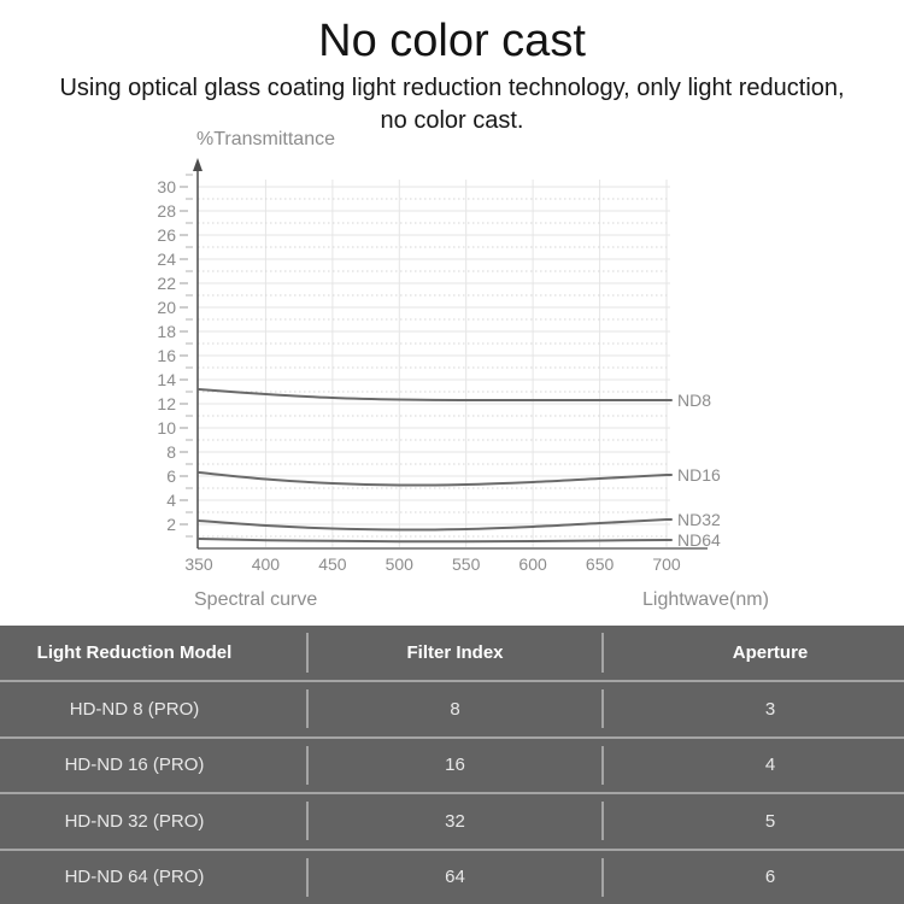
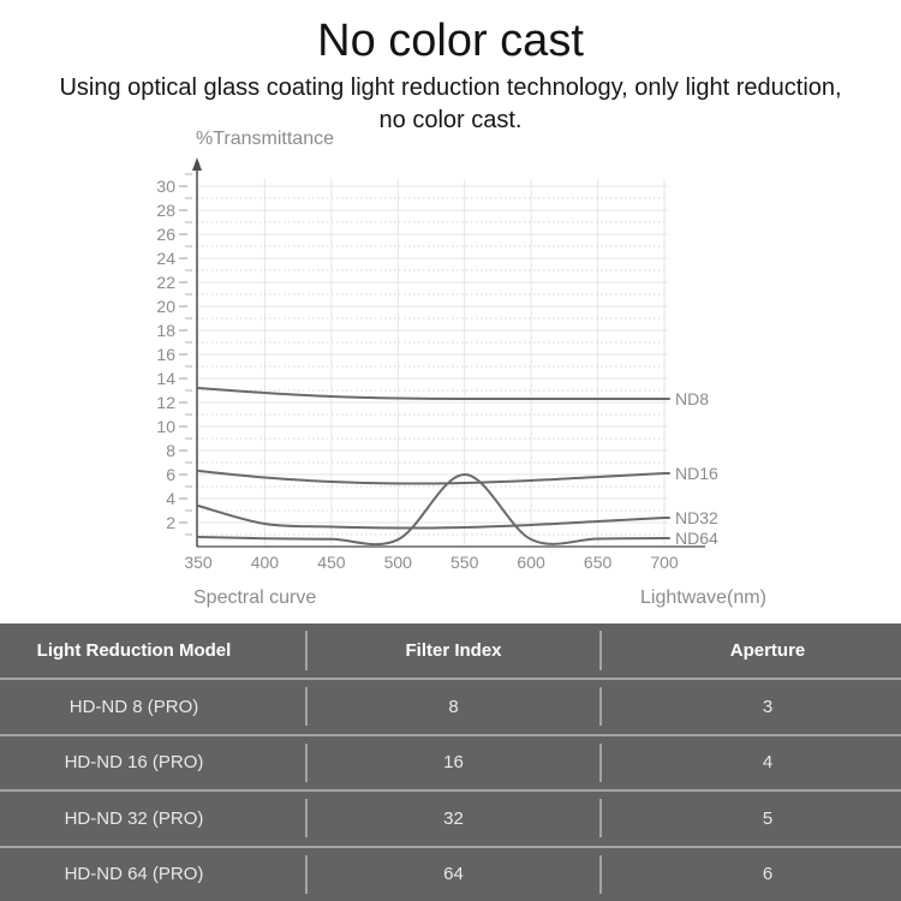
ND32/350: 2.3 -> 3.4
ND64/550: 0.6 -> 6.0
